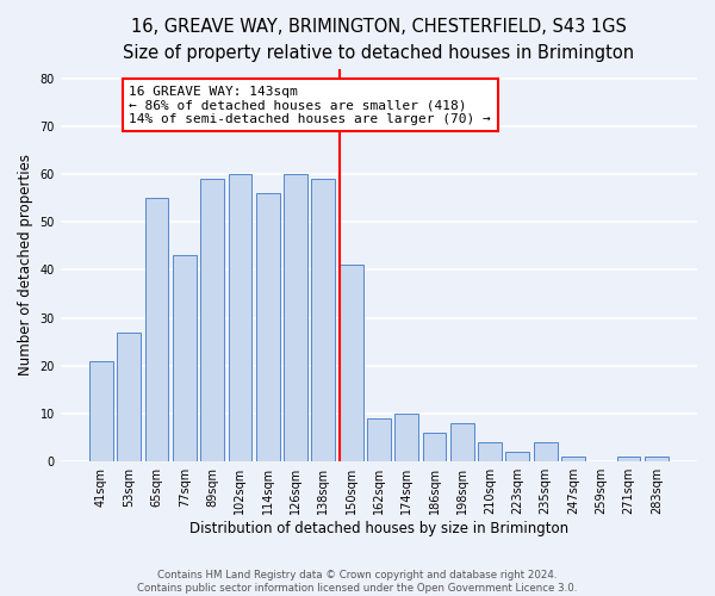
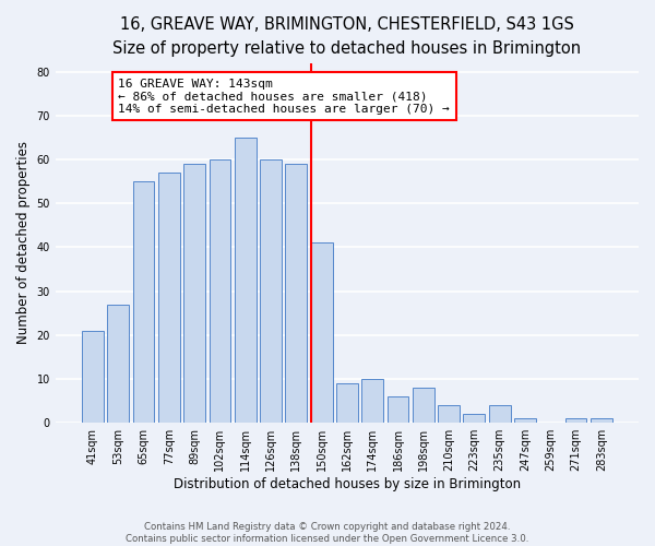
77sqm: 43 -> 57
114sqm: 56 -> 65
